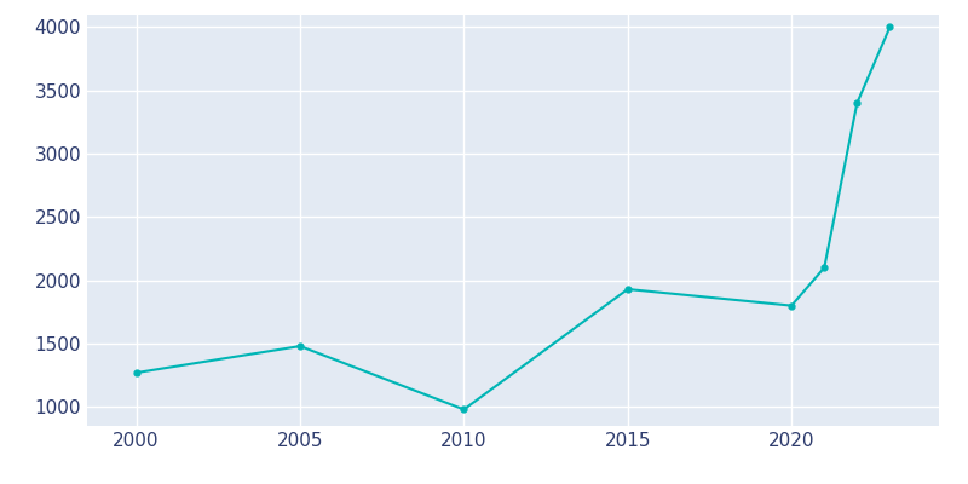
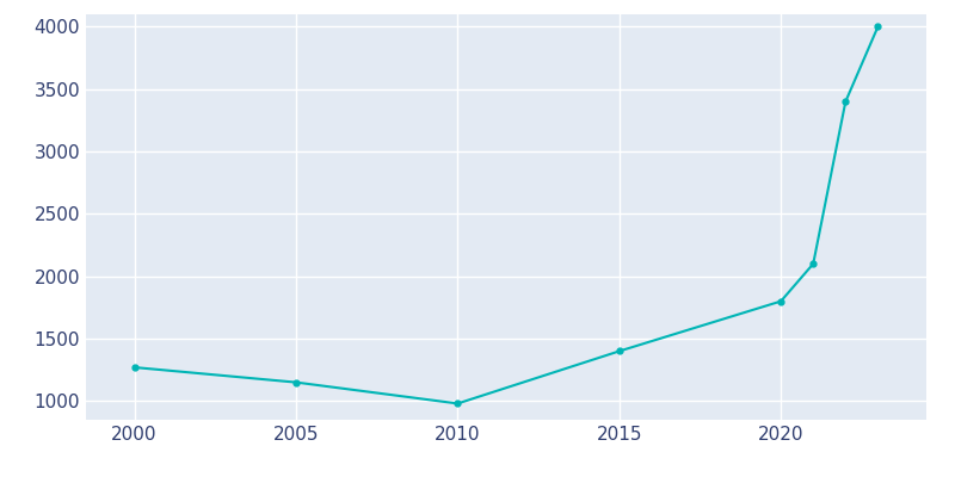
2005: 1480 -> 1150
2015: 1930 -> 1400
